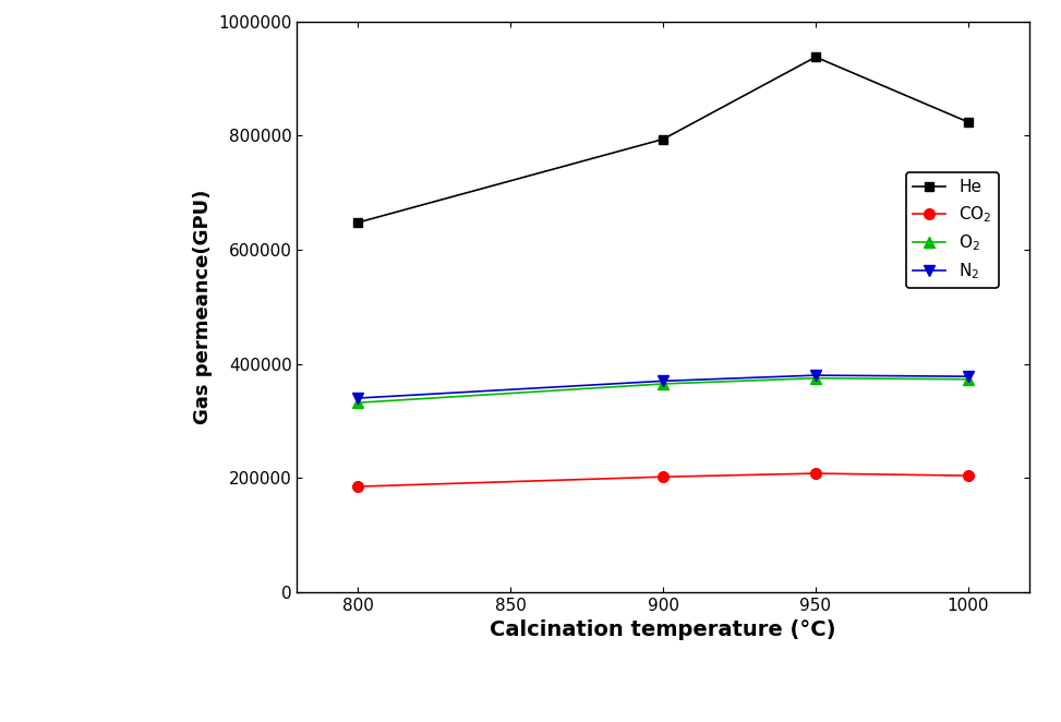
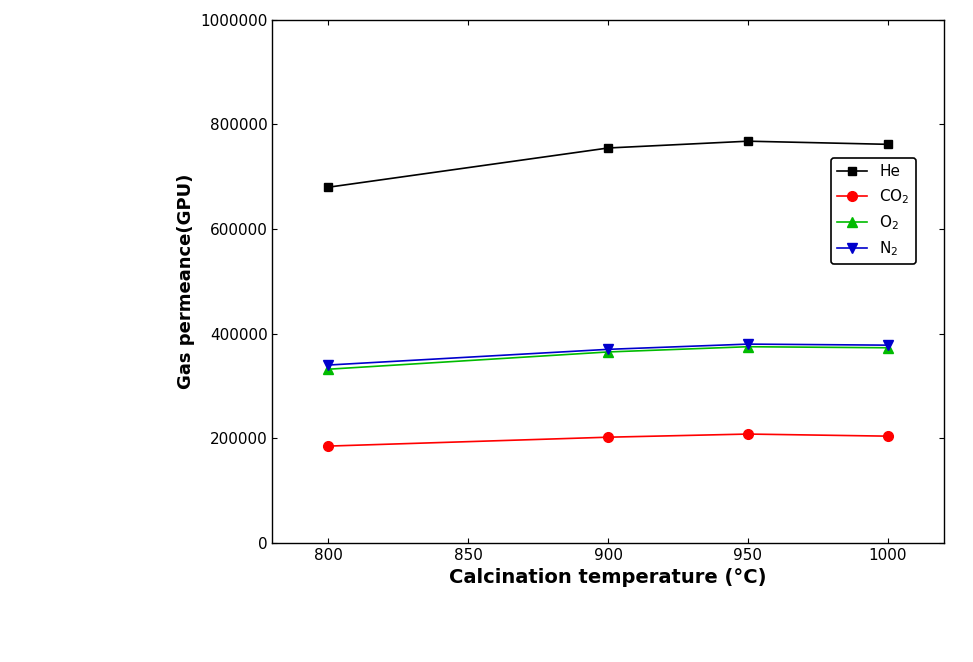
He/800: 648000 -> 680000
He/900: 794000 -> 755000
He/950: 938000 -> 768000
He/1000: 824000 -> 762000
